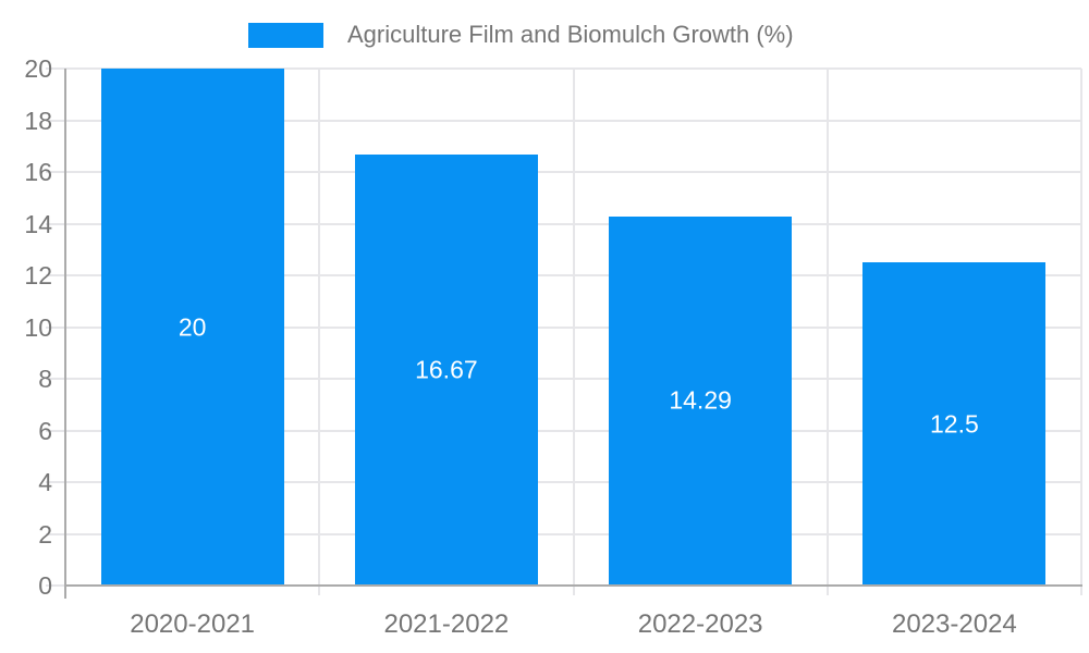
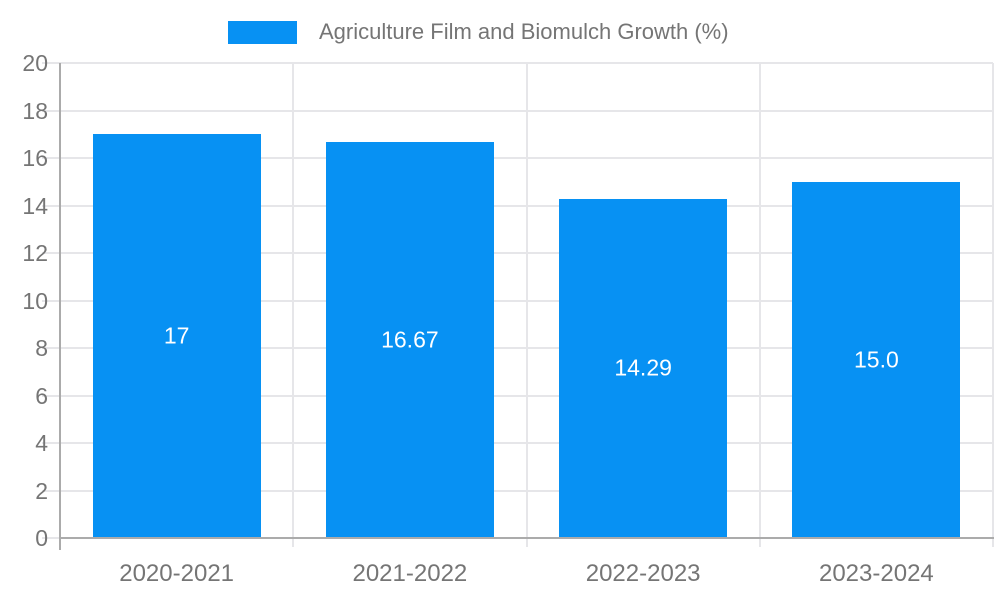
2020-2021: 20 -> 17
2023-2024: 12.5 -> 15.0
